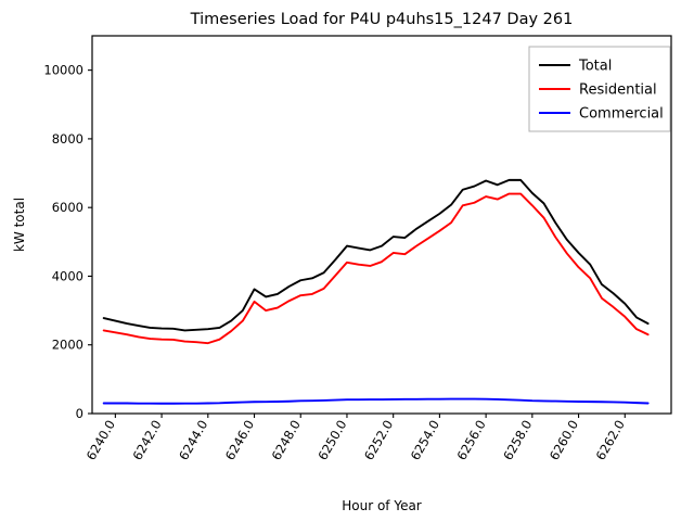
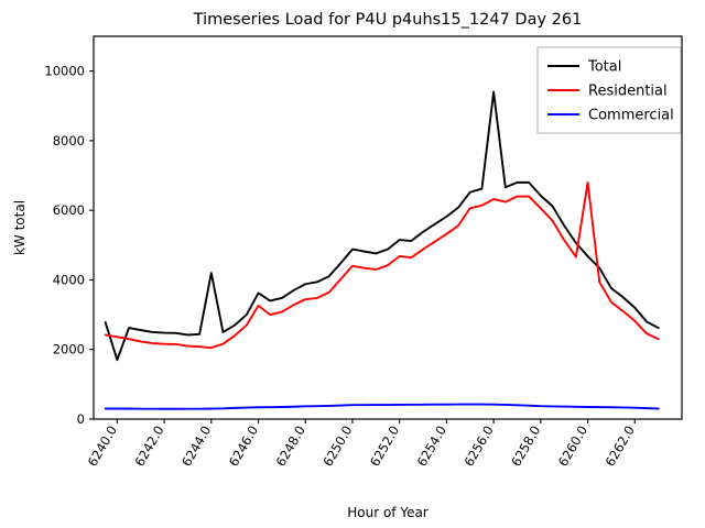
Total/6240.0: 2700 -> 1700
Total/6244.0: 2500 -> 4200
Total/6256.0: 6800 -> 9400
Residential/6260.0: 4300 -> 6800
